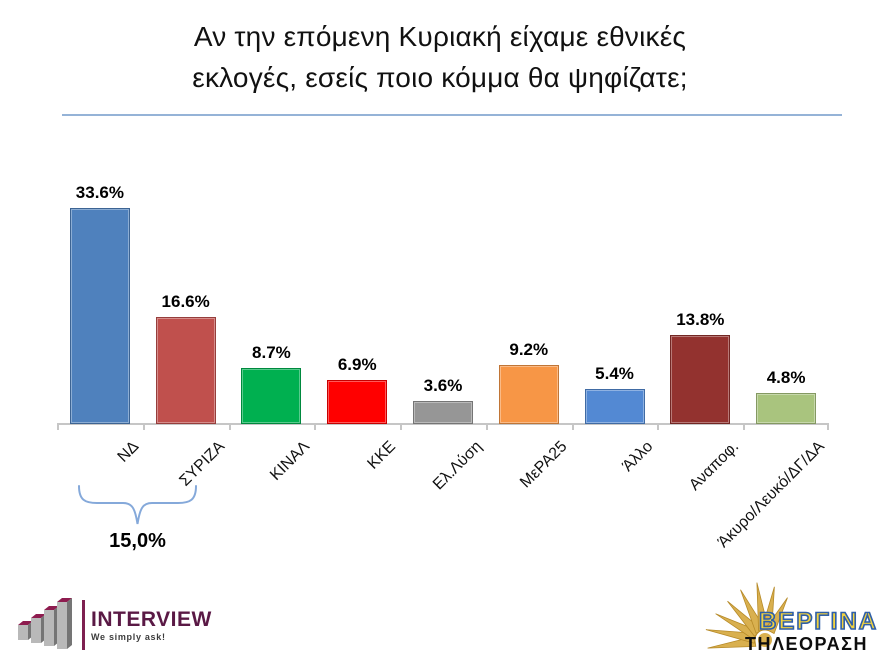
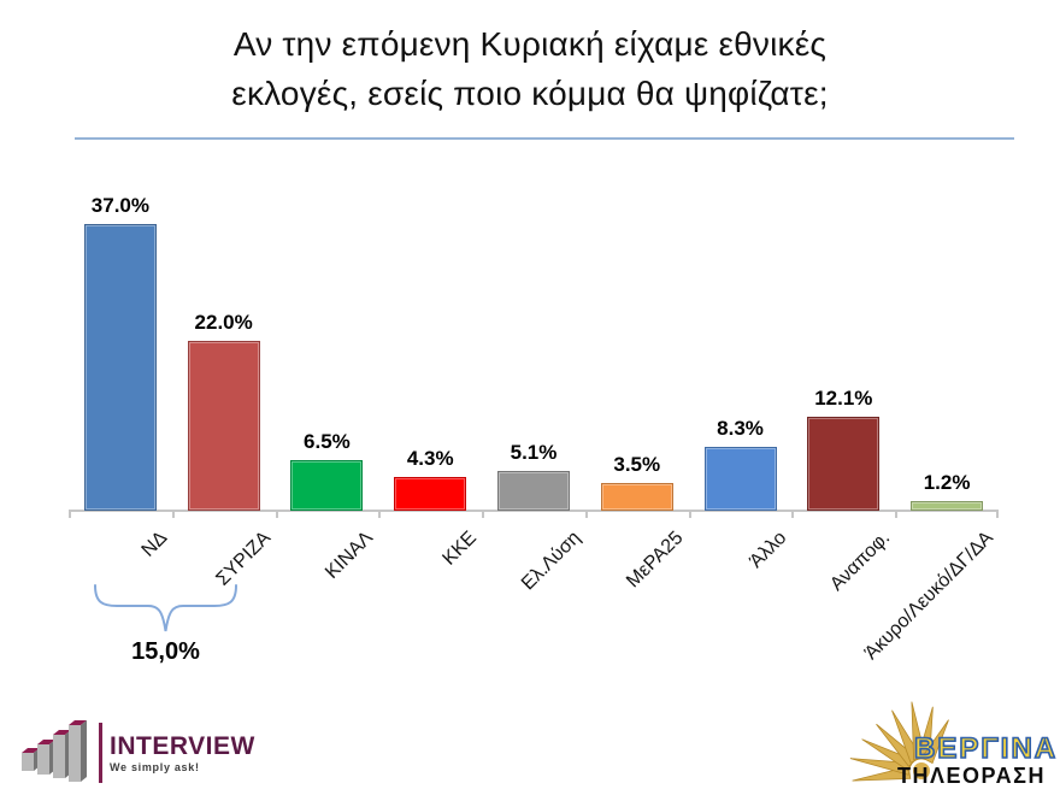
ΝΔ: 33.6% -> 37.0%
ΣΥΡΙΖΑ: 16.6% -> 22.0%
ΚΙΝΑΛ: 8.7% -> 6.5%
ΚΚΕ: 6.9% -> 4.3%
Ελ.Λύση: 3.6% -> 5.1%
ΜεΡΑ25: 9.2% -> 3.5%
Άλλο: 5.4% -> 8.3%
Αναποφ.: 13.8% -> 12.1%
Άκυρο/Λευκό/ΔΓ/ΔΑ: 4.8% -> 1.2%
